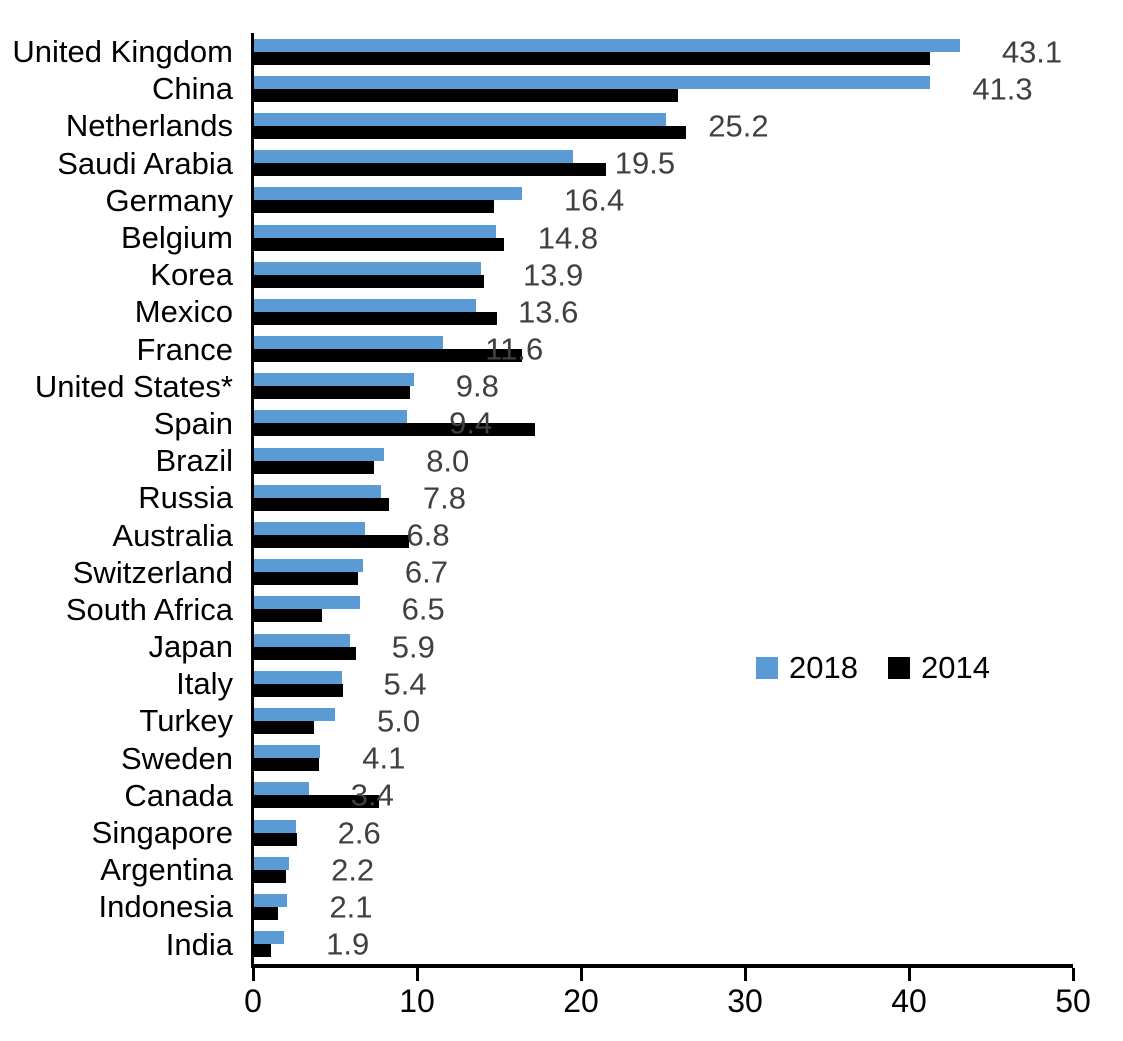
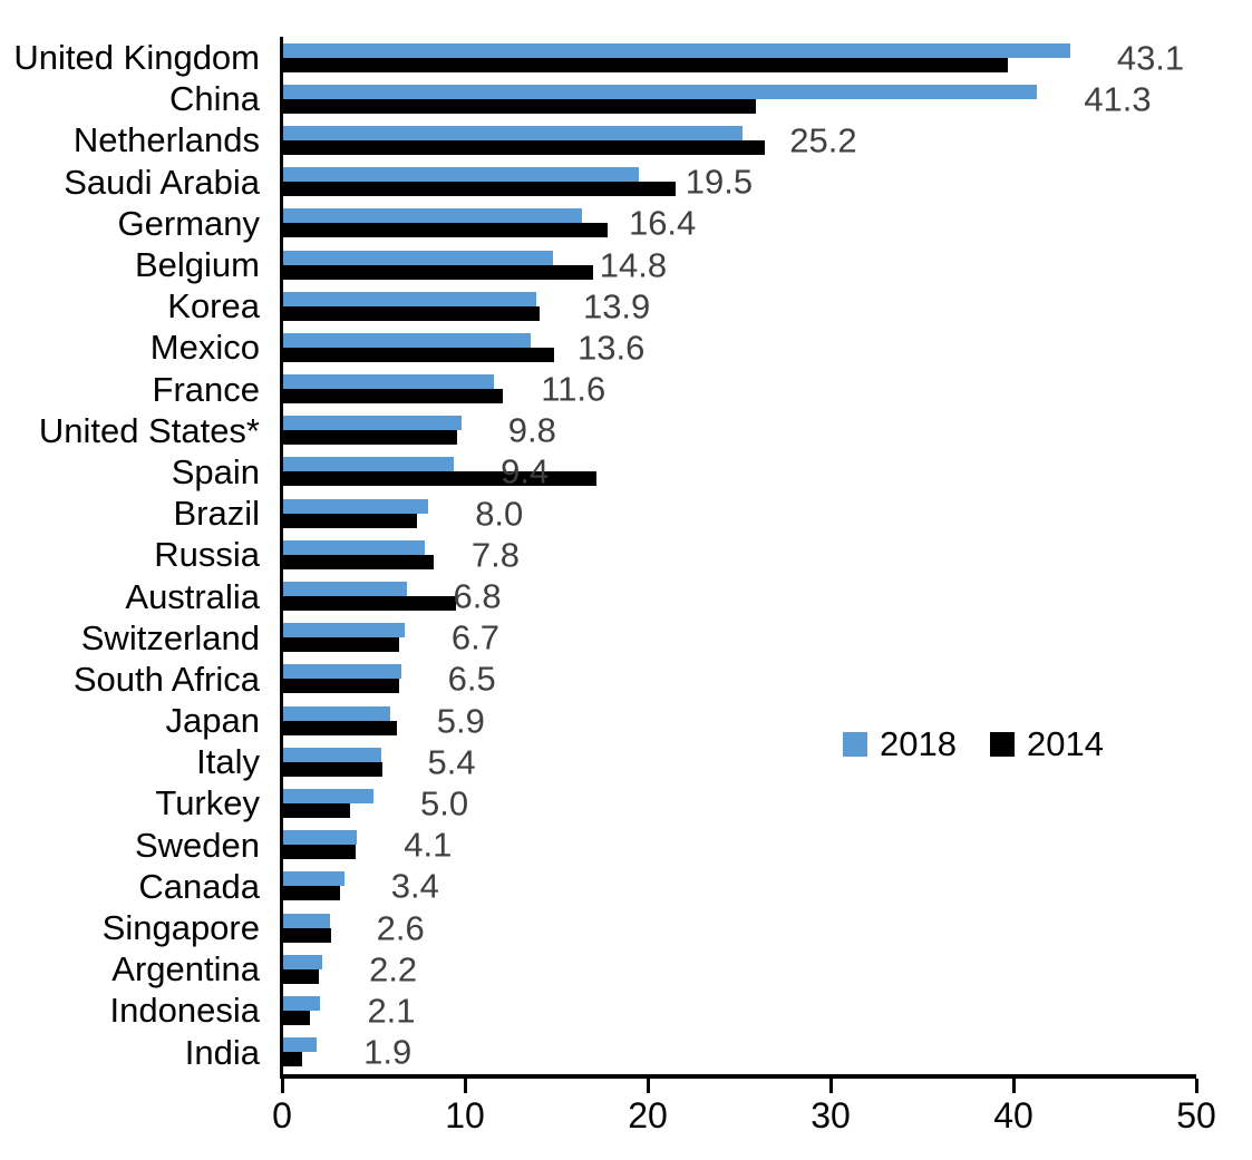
2014/United Kingdom: 41.3 -> 39.7
2014/Germany: 14.7 -> 17.8
2014/Belgium: 15.3 -> 17.0
2014/France: 16.4 -> 12.1
2014/South Africa: 4.2 -> 6.4
2014/Canada: 7.7 -> 3.2
